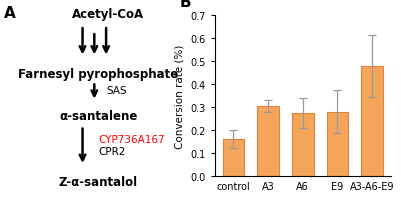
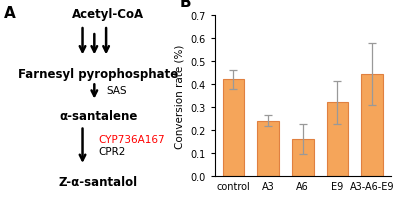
control: 0.160 -> 0.420
A3: 0.305 -> 0.240
A6: 0.275 -> 0.160
E9: 0.280 -> 0.320
A3-A6-E9: 0.480 -> 0.445
